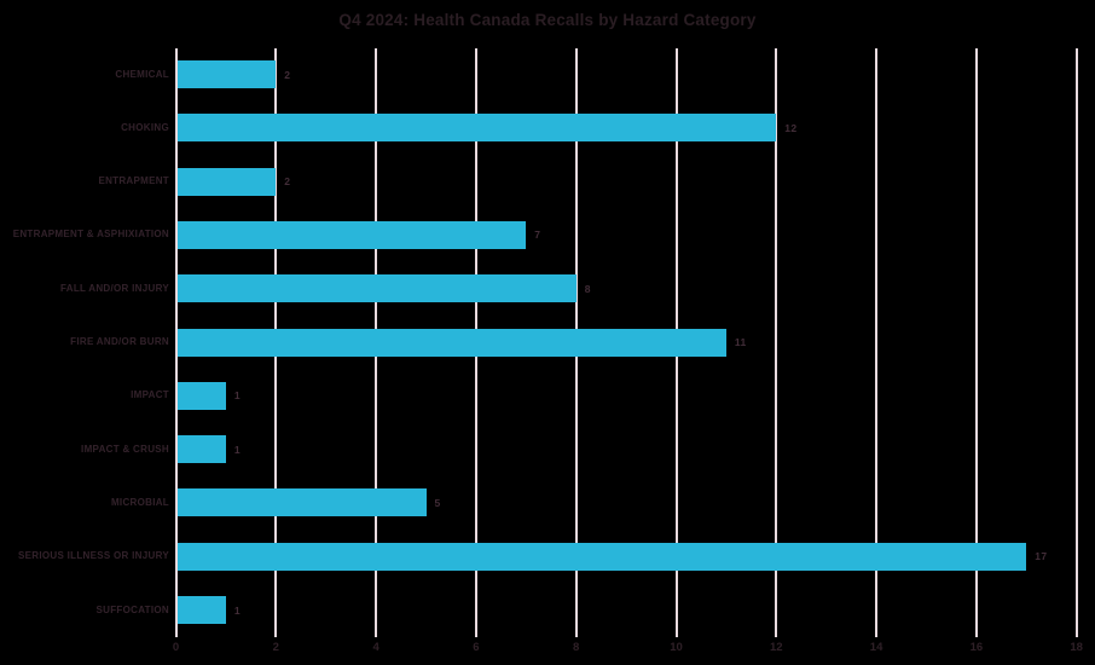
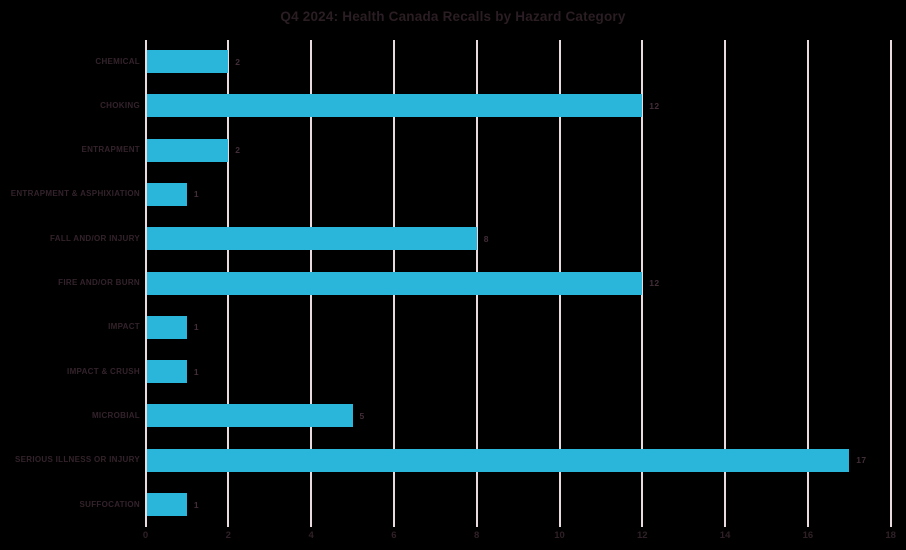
ENTRAPMENT & ASPHIXIATION: 7 -> 1
FIRE AND/OR BURN: 11 -> 12
